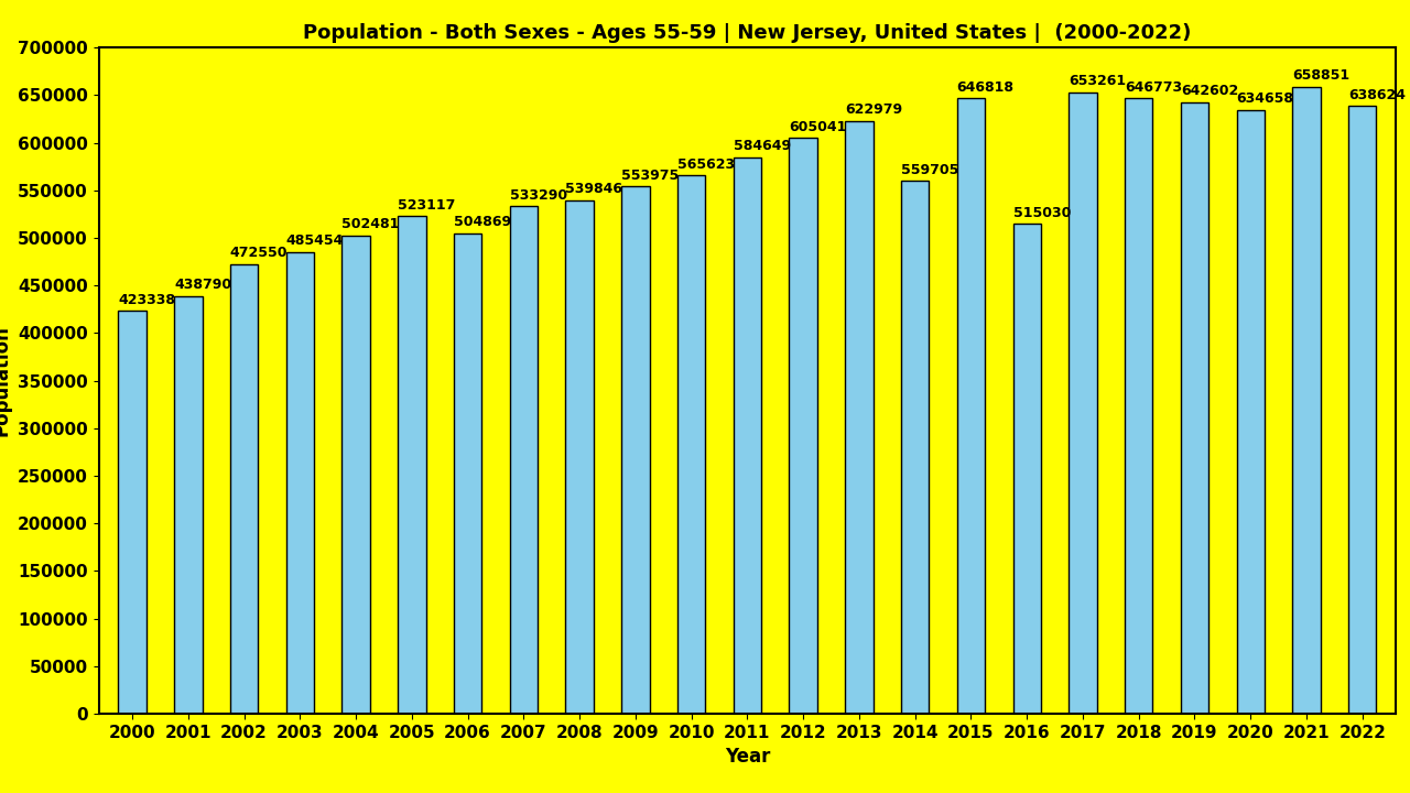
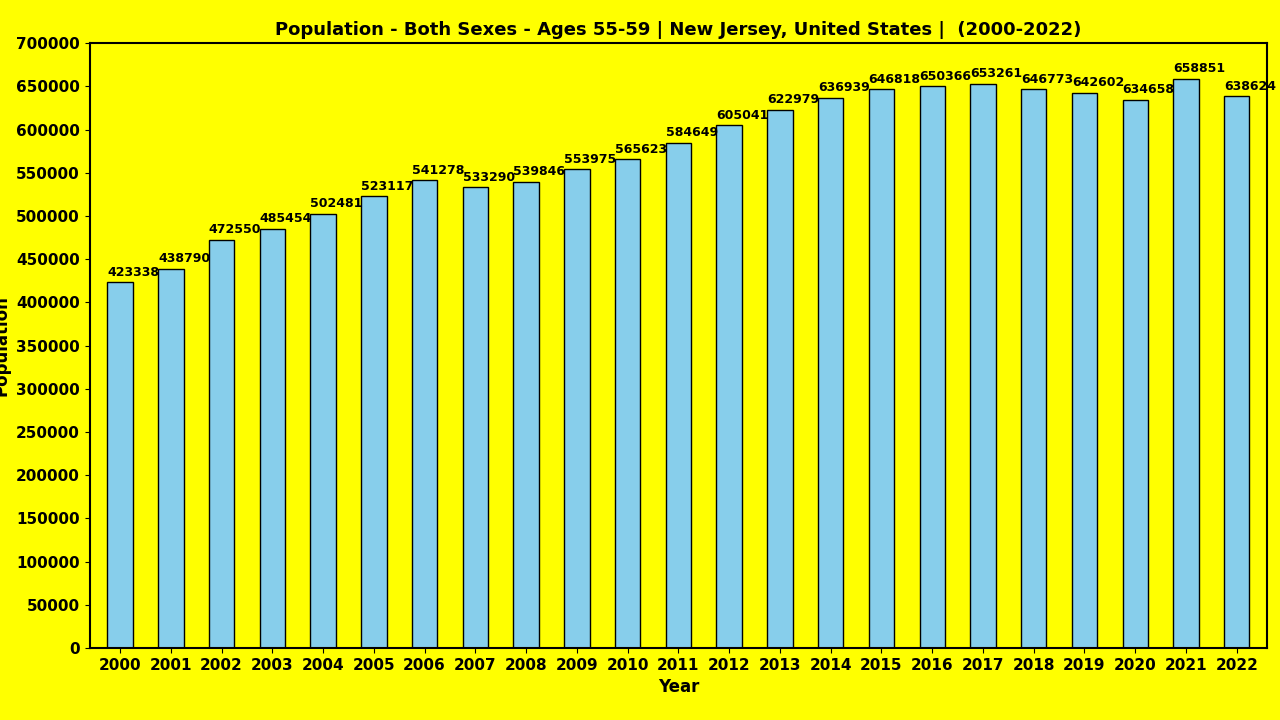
2006: 504869 -> 541278
2014: 559705 -> 636939
2016: 515030 -> 650366
